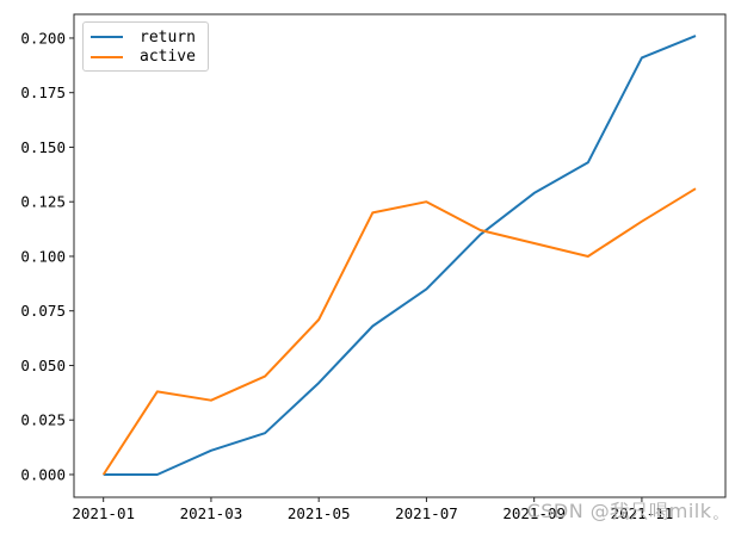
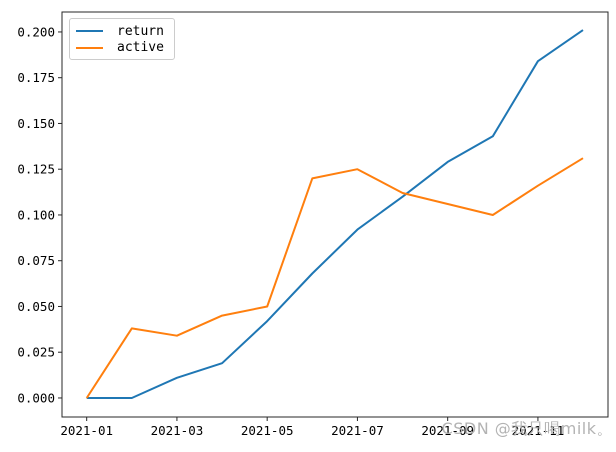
active/2021-05: 0.071 -> 0.050
return/2021-07: 0.085 -> 0.092
return/2021-11: 0.191 -> 0.184
